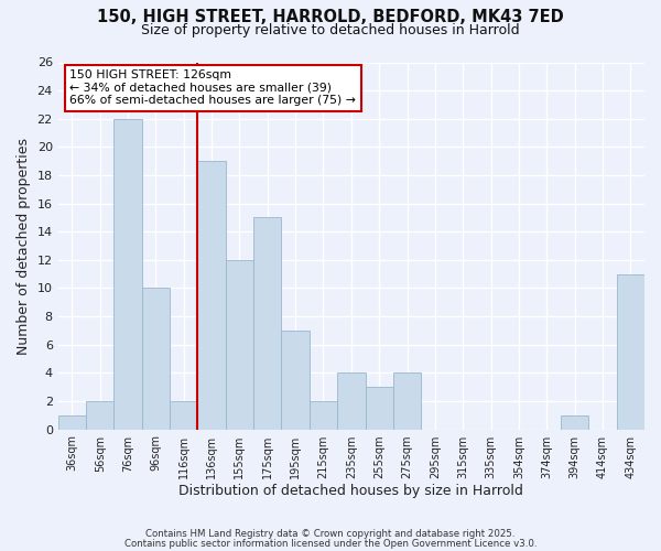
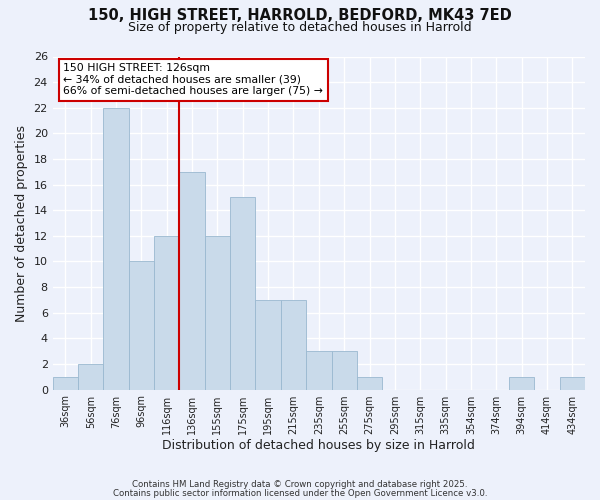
116sqm: 2 -> 12
136sqm: 19 -> 17
215sqm: 2 -> 7
235sqm: 4 -> 3
275sqm: 4 -> 1
434sqm: 11 -> 1
